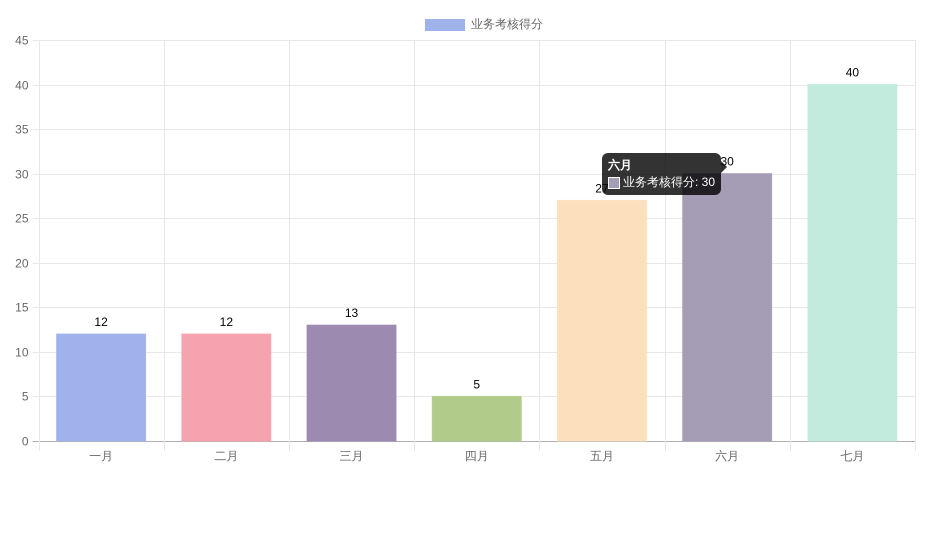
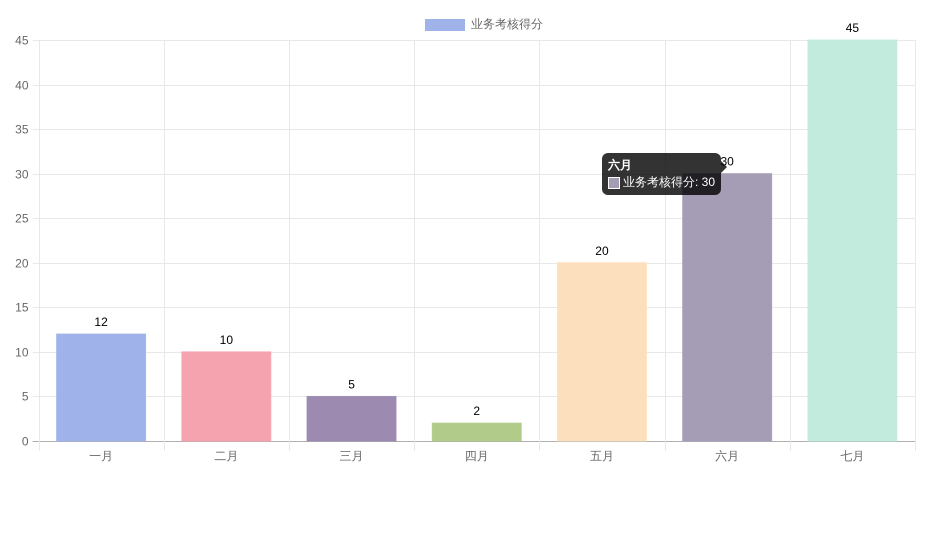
二月: 12 -> 10
三月: 13 -> 5
四月: 5 -> 2
五月: 27 -> 20
七月: 40 -> 45
